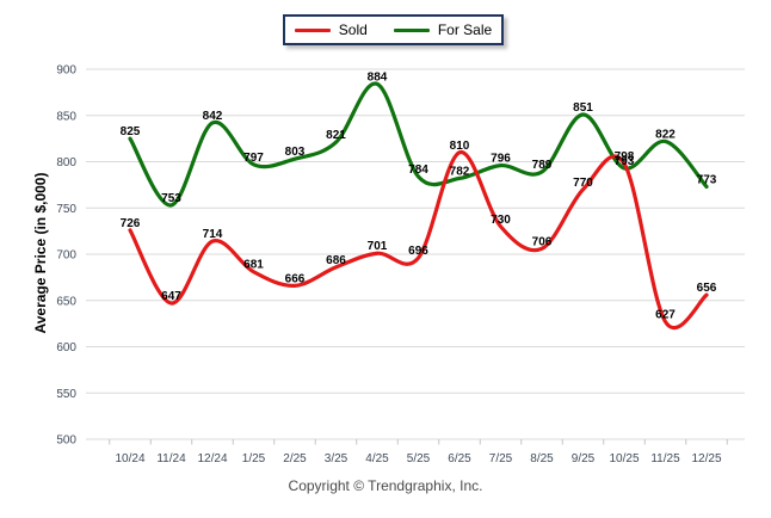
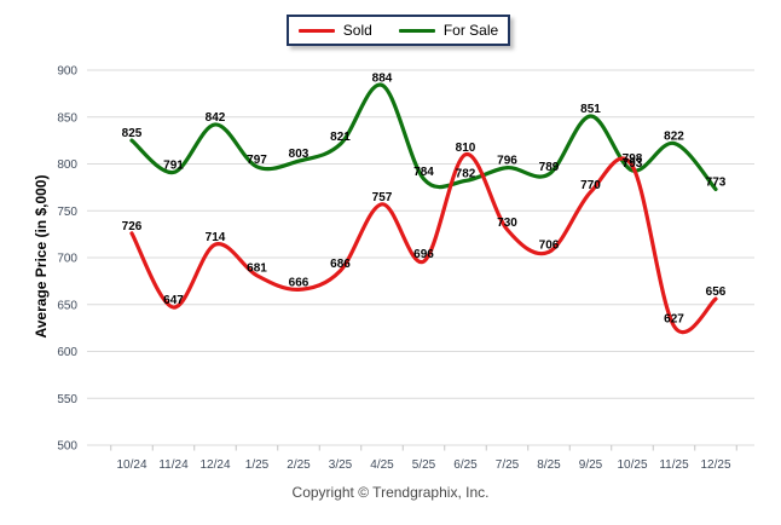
For Sale/11/24: 753 -> 791
Sold/4/25: 701 -> 757
